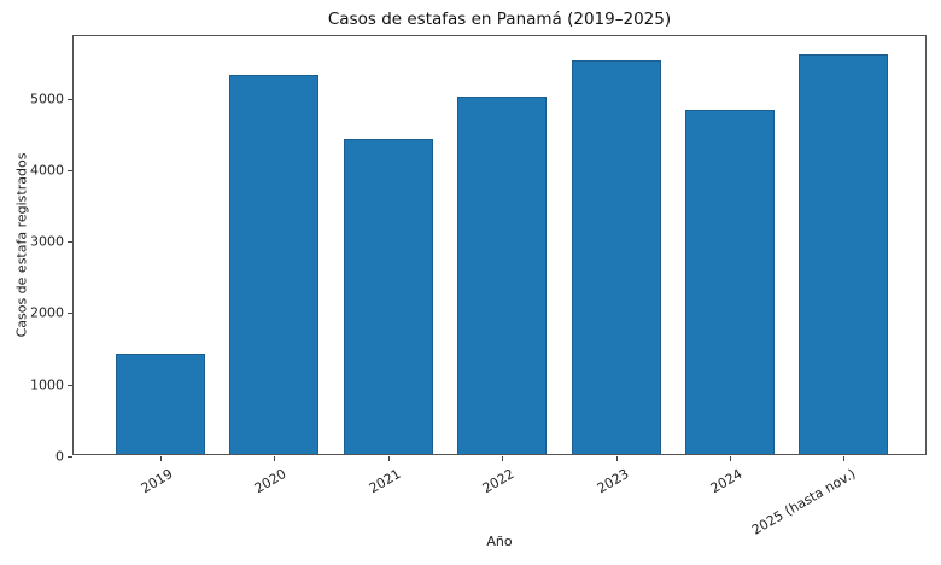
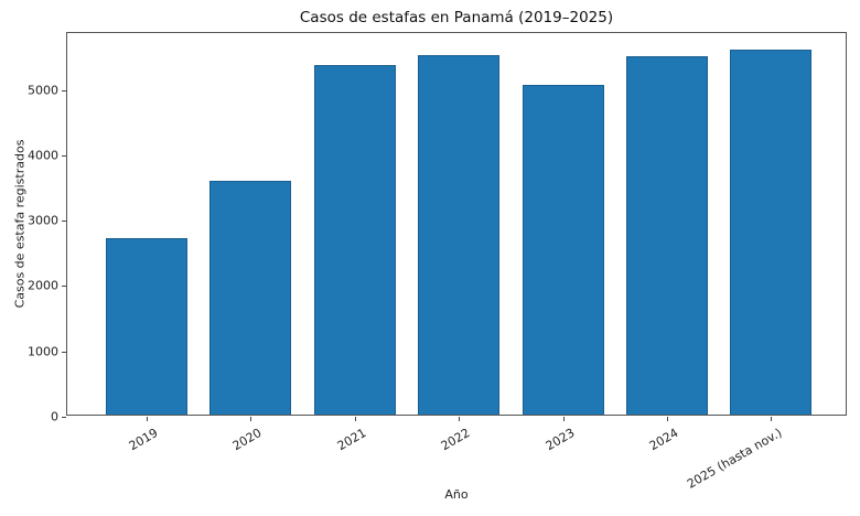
2019: 1400 -> 2700
2020: 5300 -> 3600
2021: 4400 -> 5300
2022: 5000 -> 5500
2023: 5500 -> 5000
2024: 4800 -> 5500
